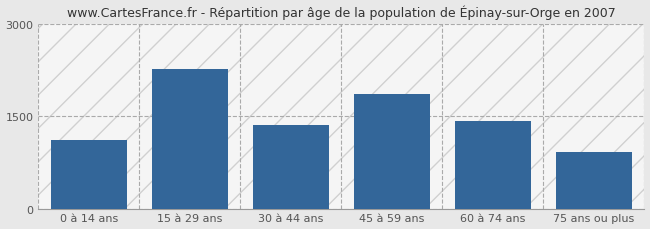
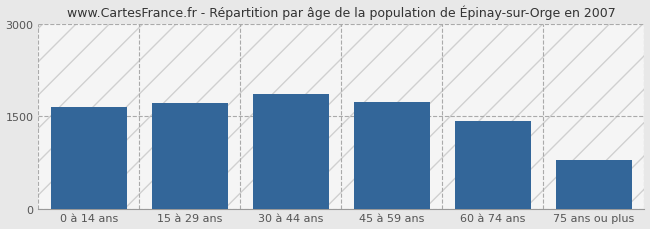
0 à 14 ans: 1120 -> 1660
15 à 29 ans: 2280 -> 1720
30 à 44 ans: 1360 -> 1870
45 à 59 ans: 1860 -> 1730
75 ans ou plus: 920 -> 790
